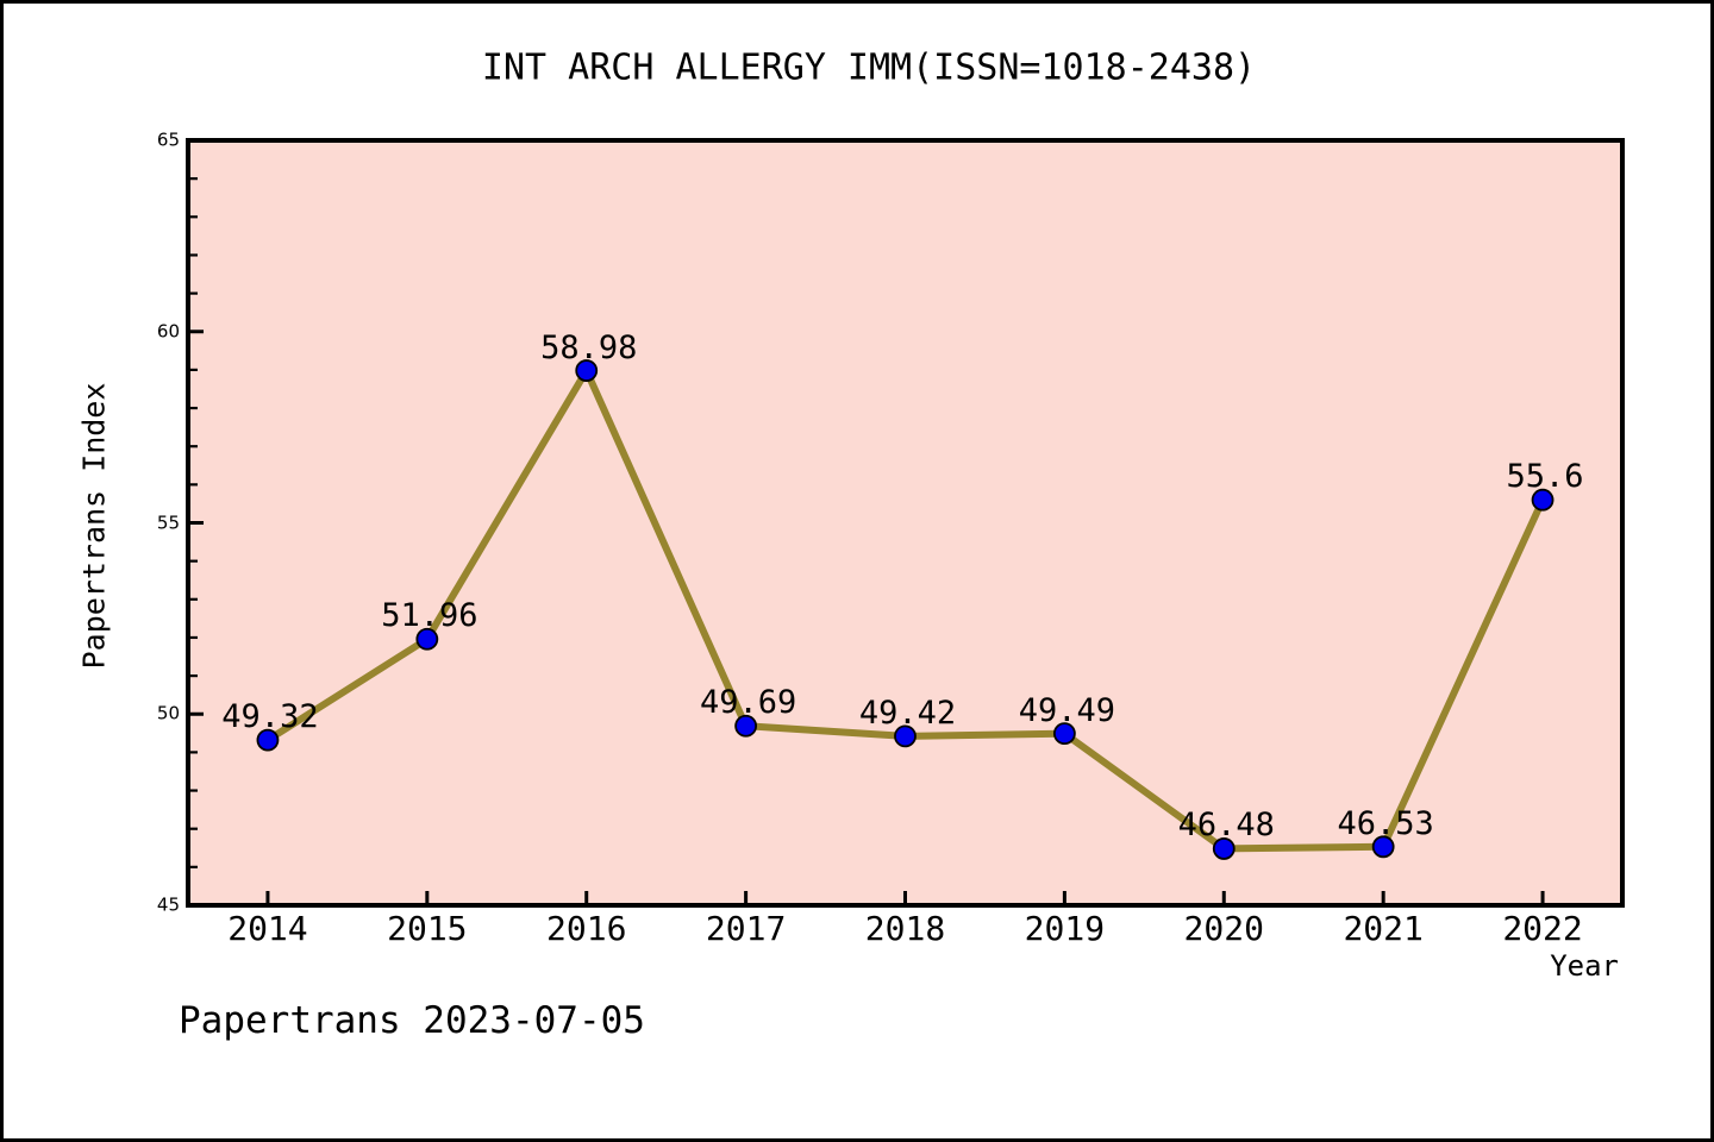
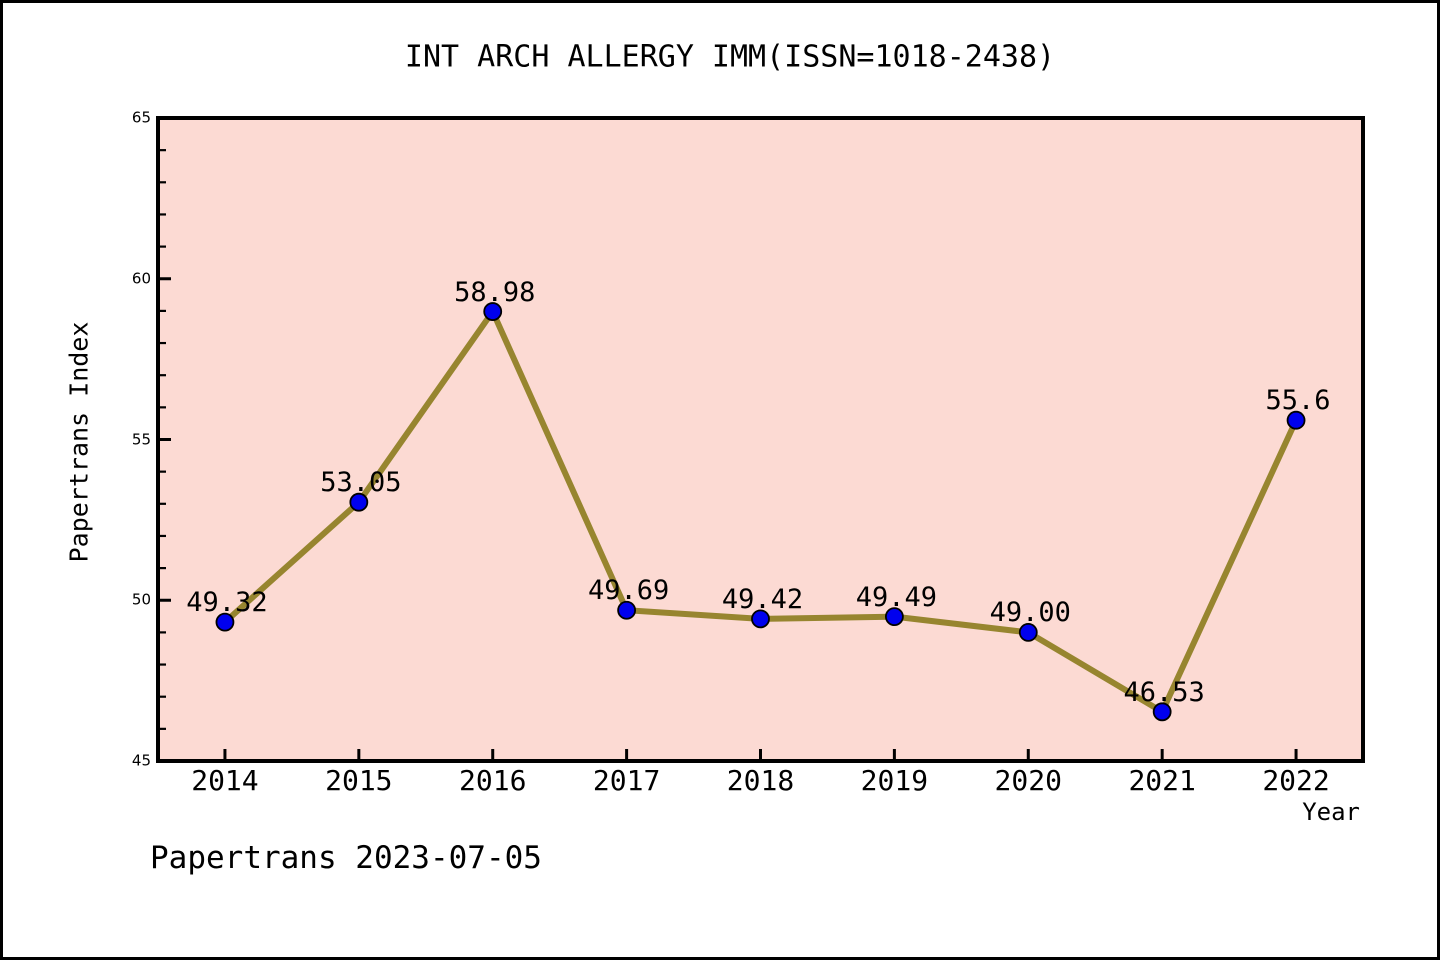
2015: 51.96 -> 53.05
2020: 46.48 -> 49.00
